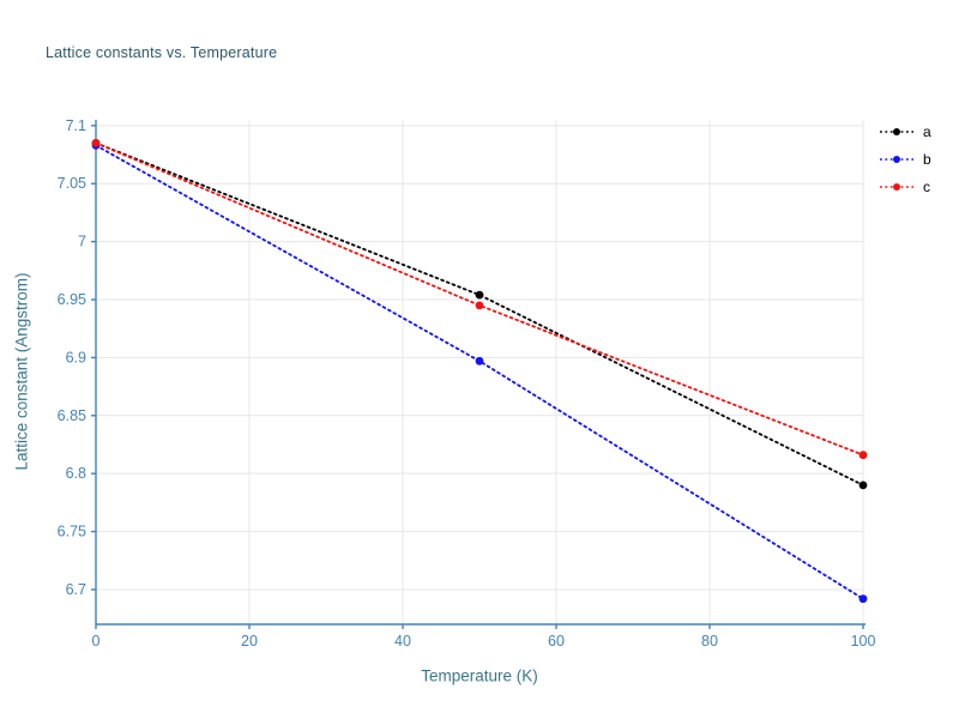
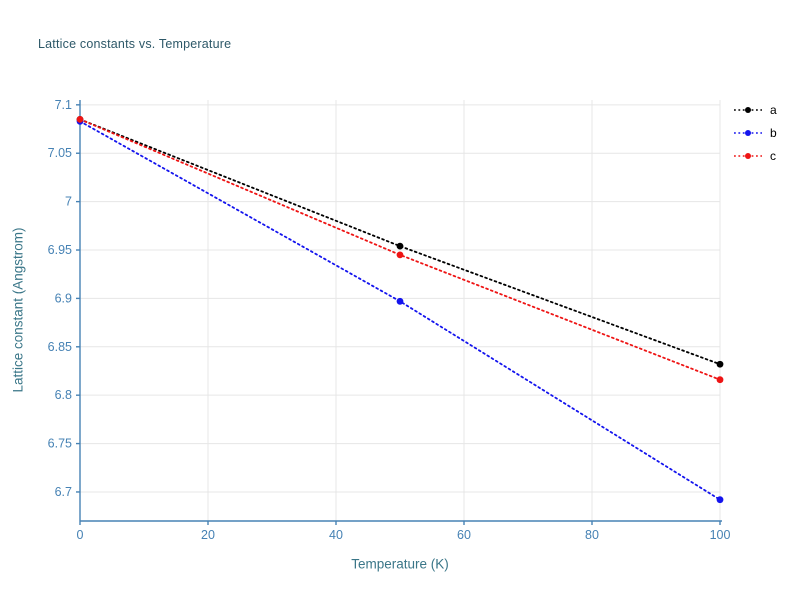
a/100: 6.79 -> 6.83
